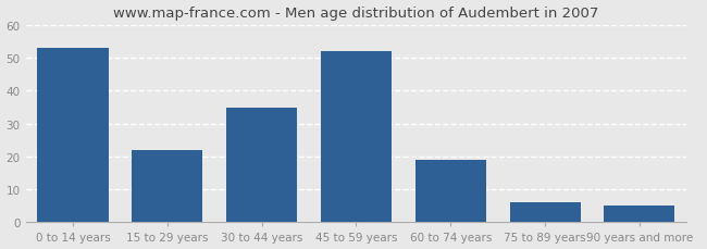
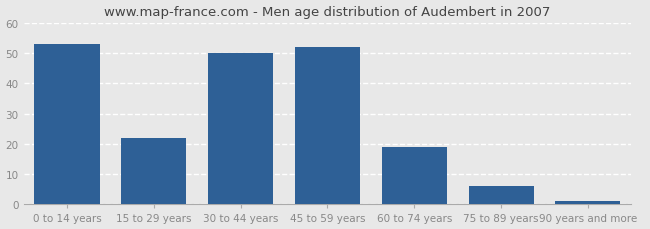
30 to 44 years: 35 -> 50
90 years and more: 5 -> 1
